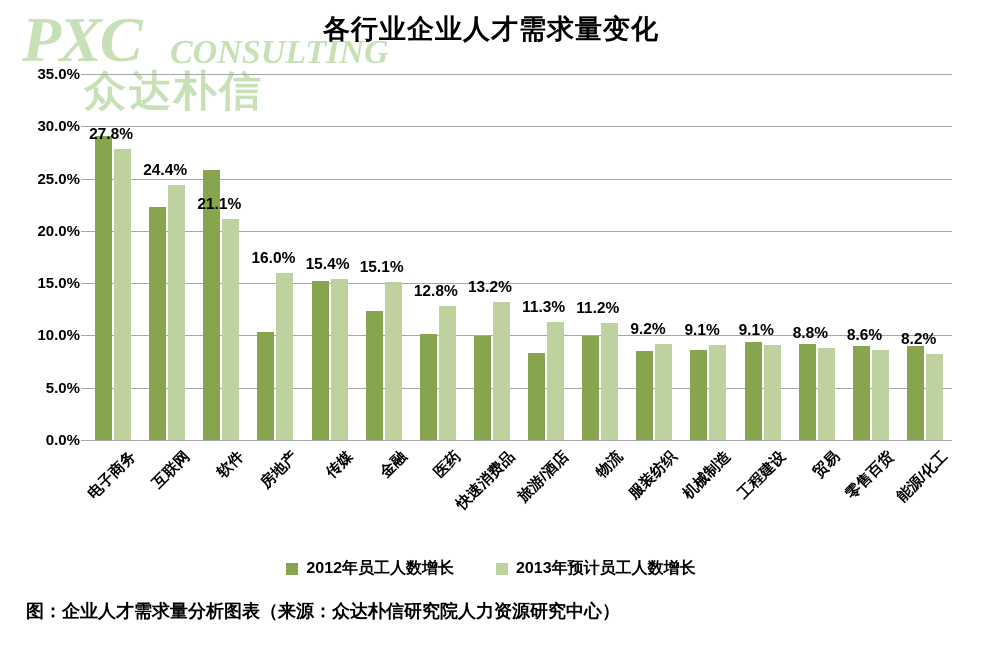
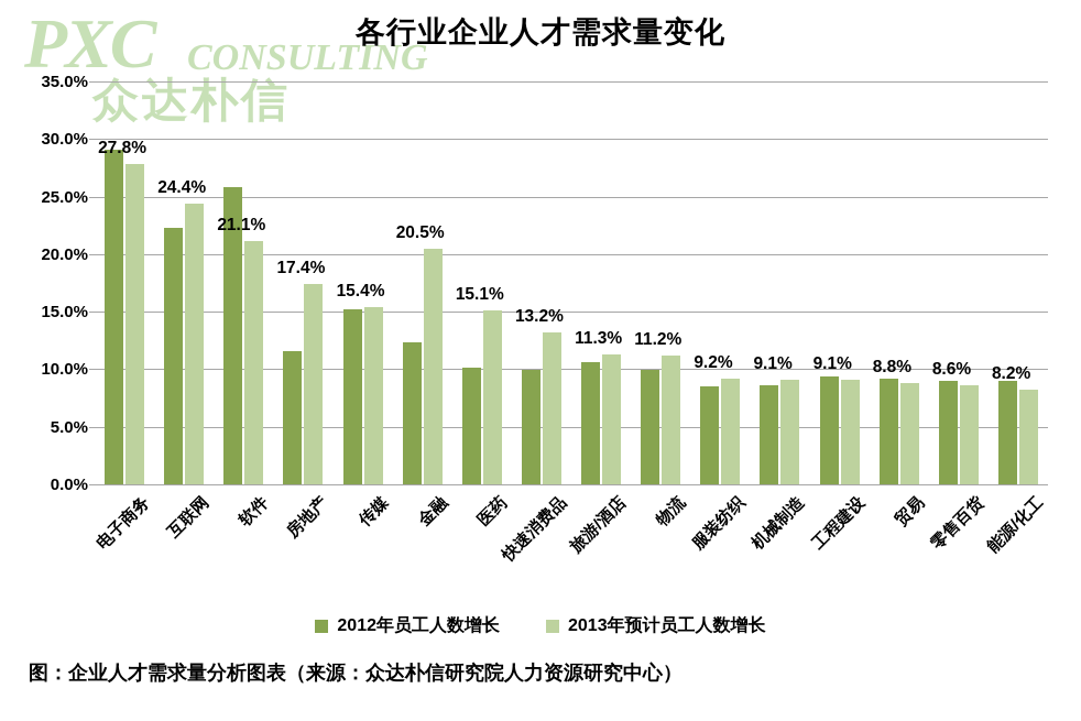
2012年员工人数增长/房地产: 10.3% -> 11.6%
2013年预计员工人数增长/房地产: 16.0% -> 17.4%
2013年预计员工人数增长/金融: 15.1% -> 20.5%
2013年预计员工人数增长/医药: 12.8% -> 15.1%
2012年员工人数增长/旅游/酒店: 8.3% -> 10.6%
